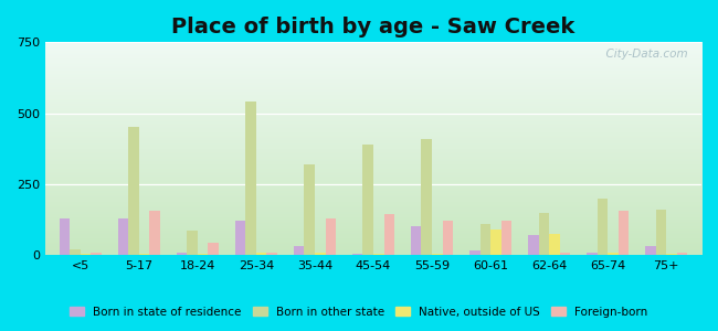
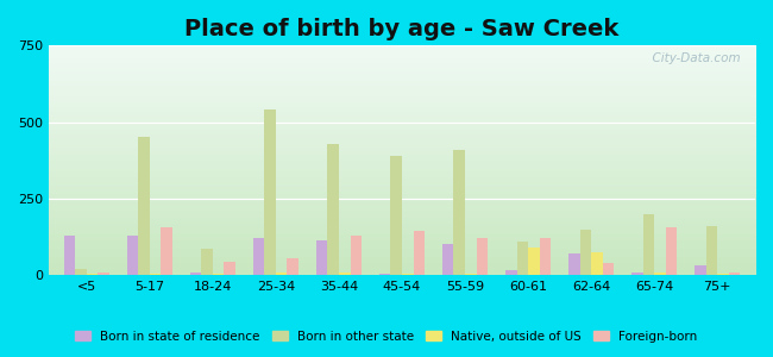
Foreign-born/25-34: 10 -> 55
Born in state of residence/35-44: 30 -> 115
Born in other state/35-44: 320 -> 430
Foreign-born/62-64: 10 -> 40
